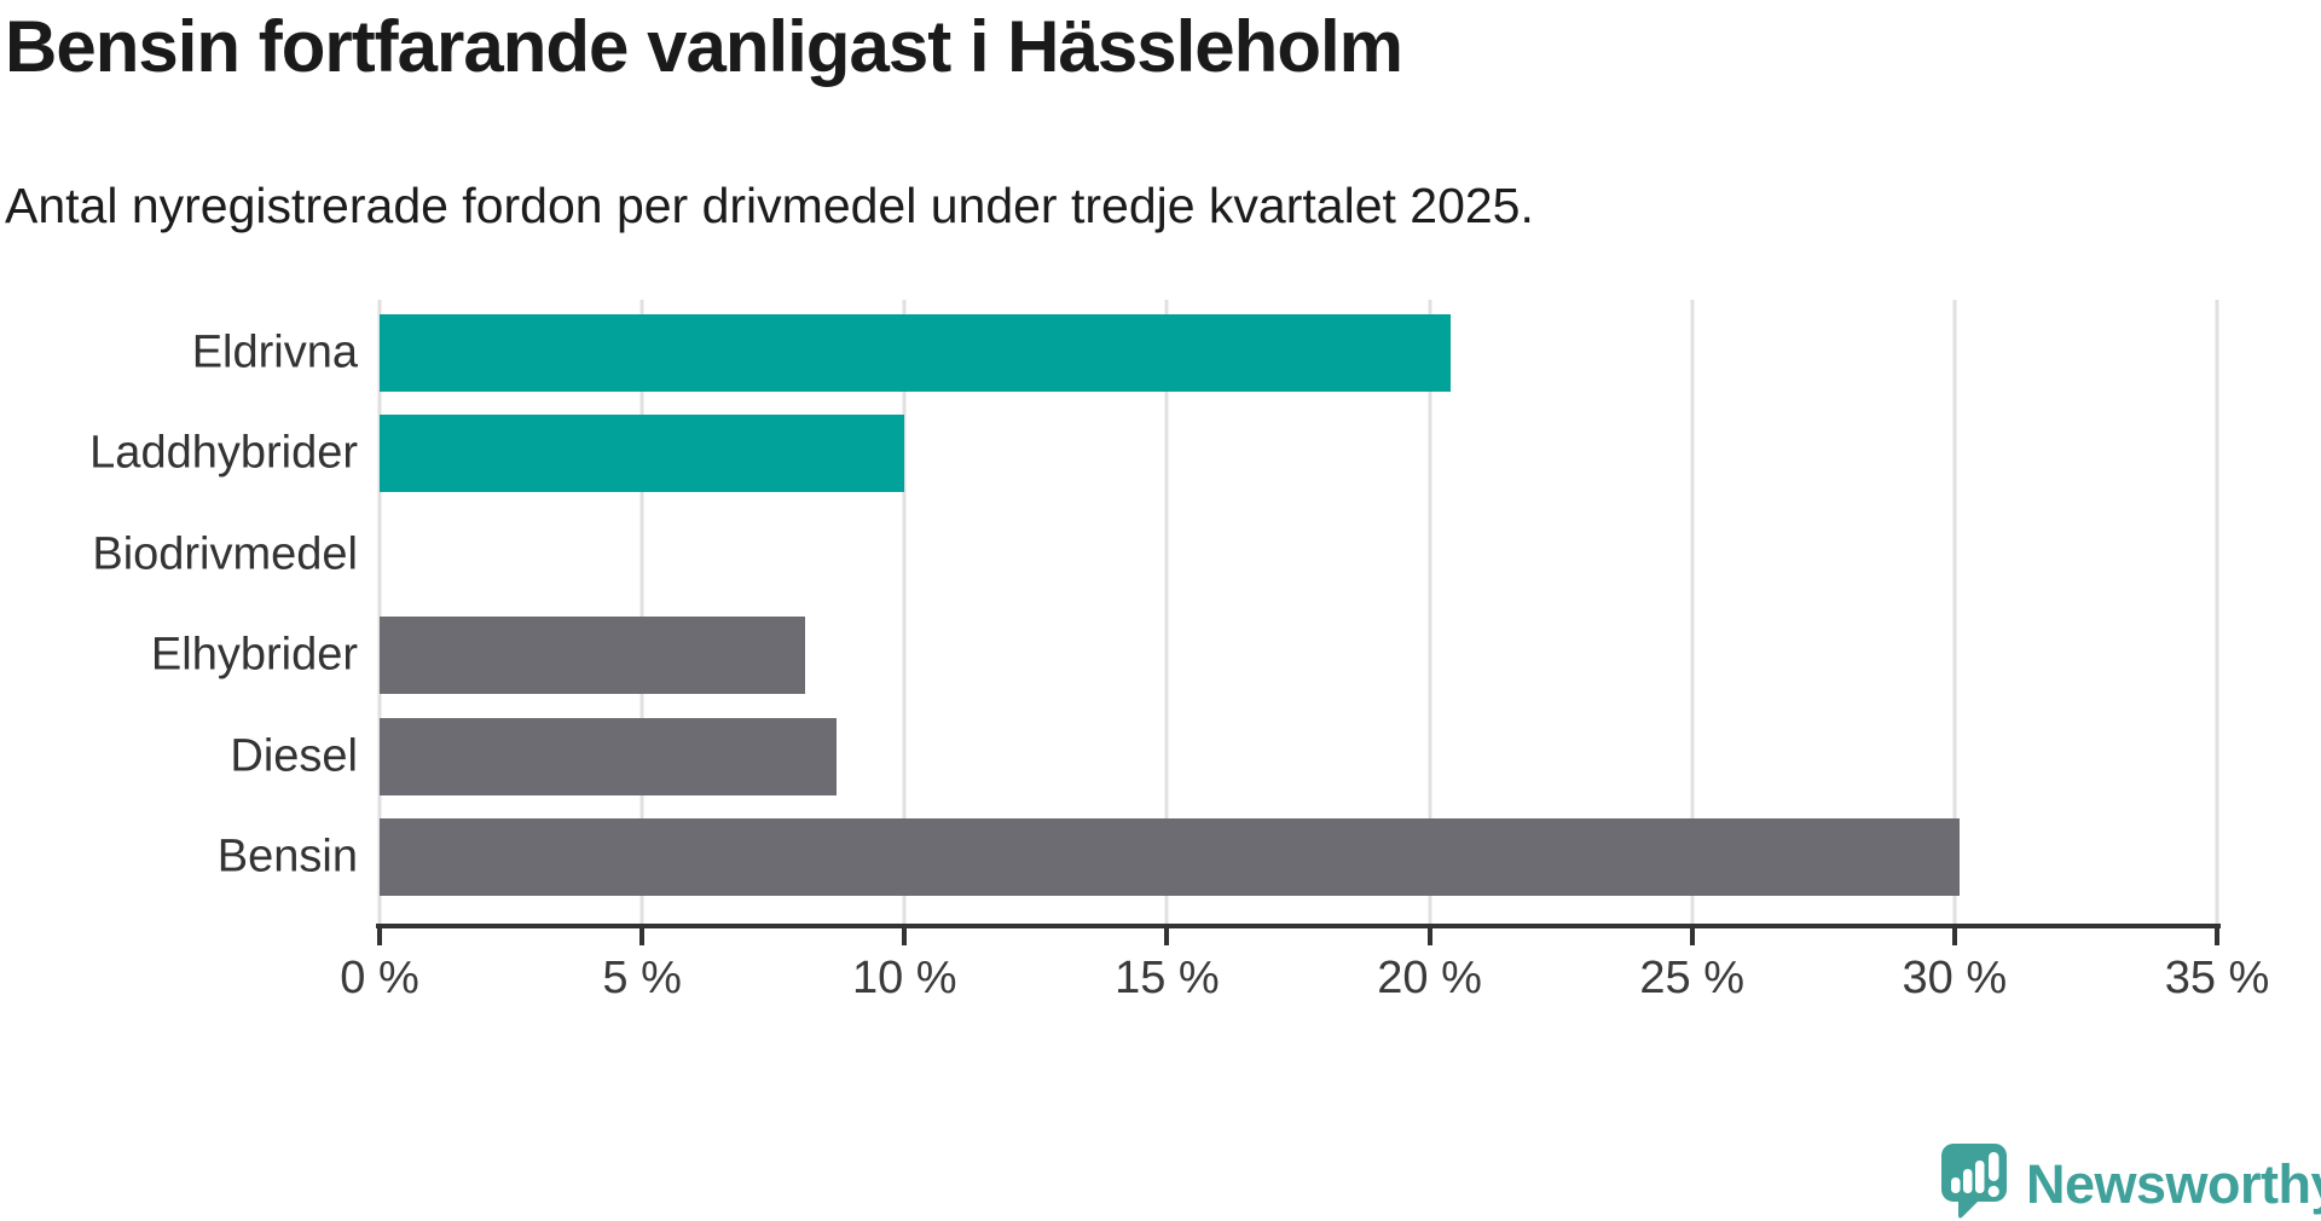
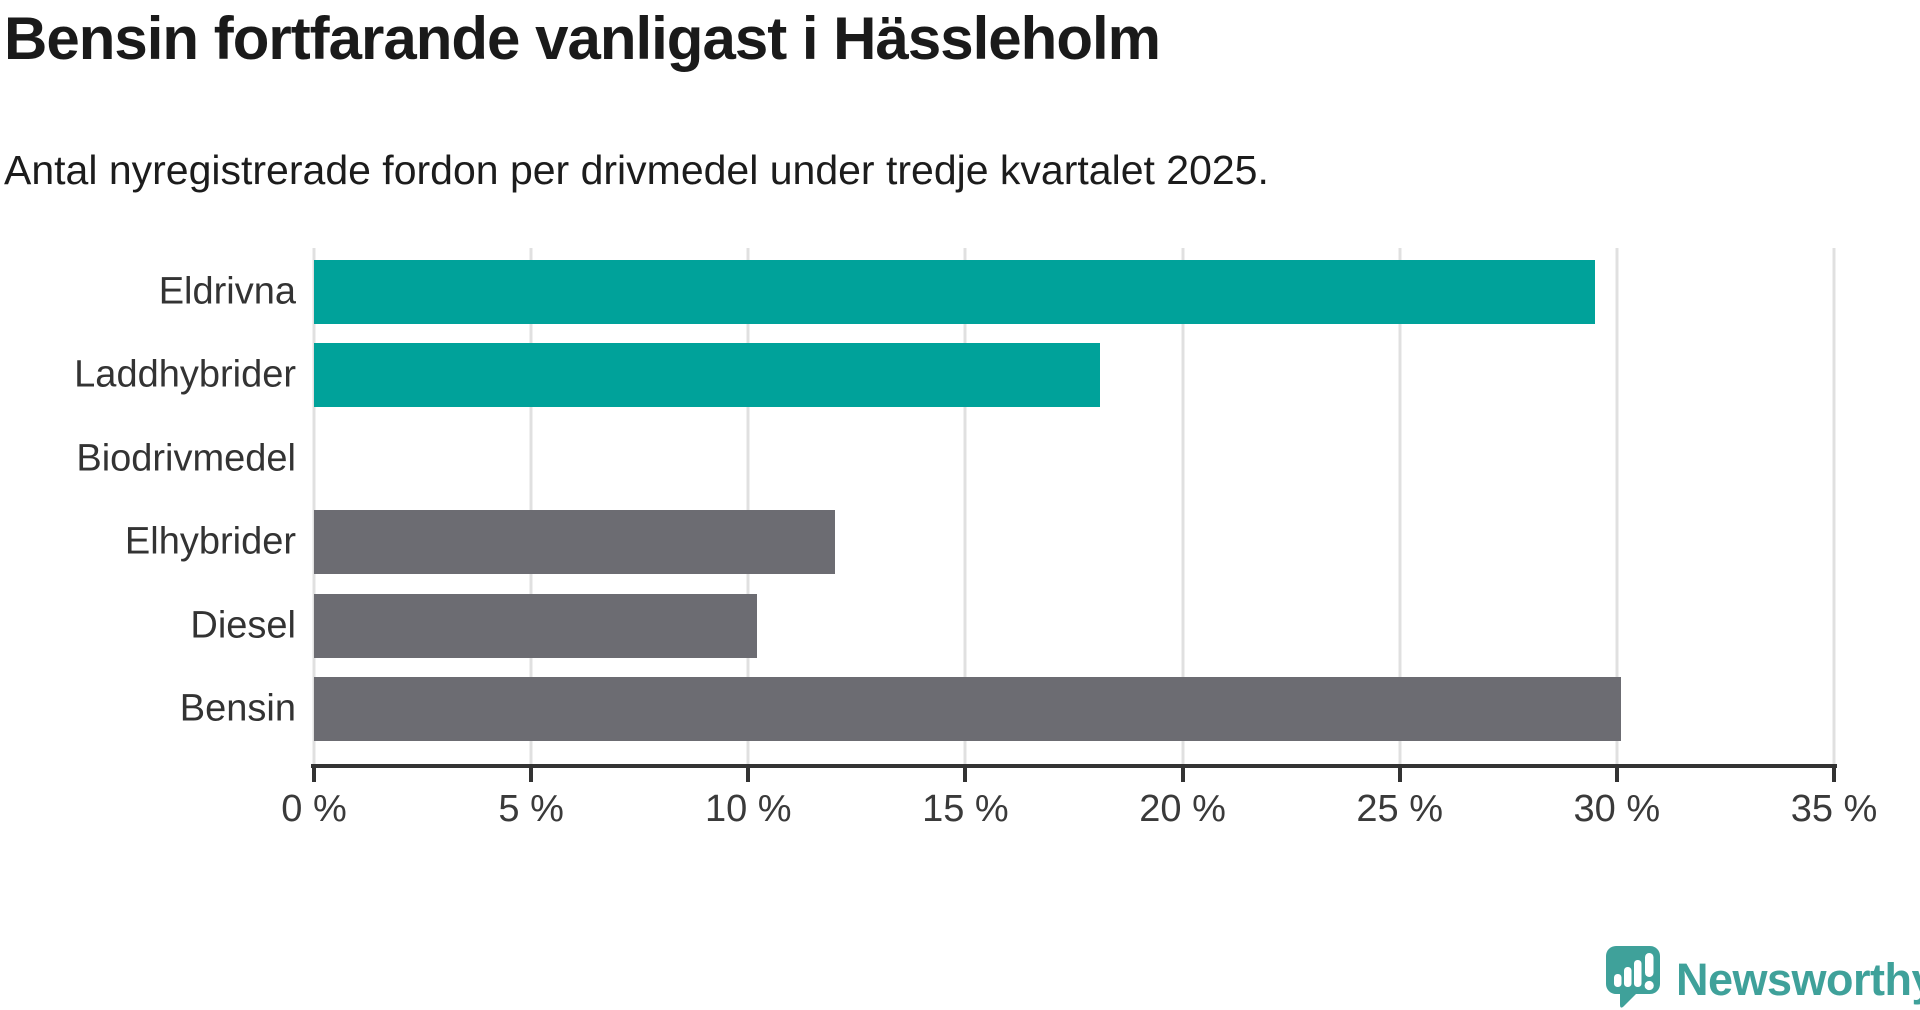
Eldrivna: 20.4% -> 29.5%
Laddhybrider: 10.0% -> 18.1%
Elhybrider: 8.1% -> 12.0%
Diesel: 8.7% -> 10.2%
